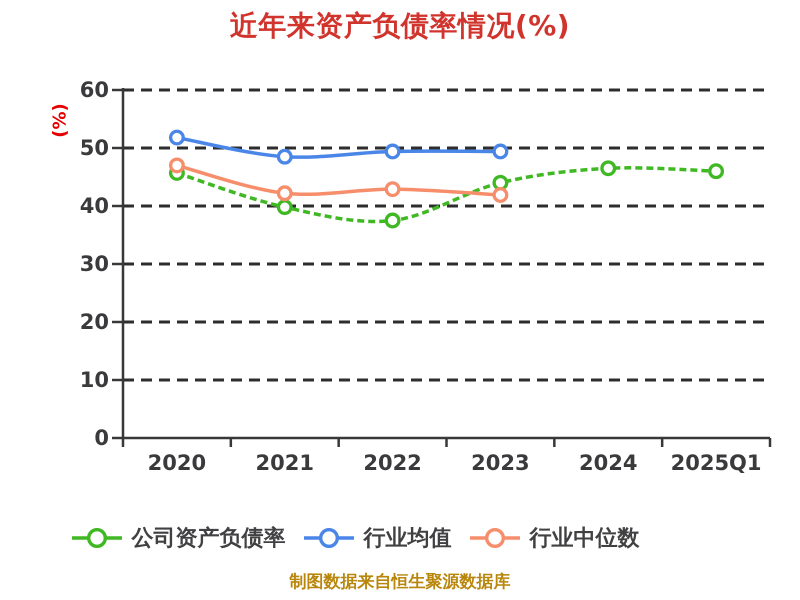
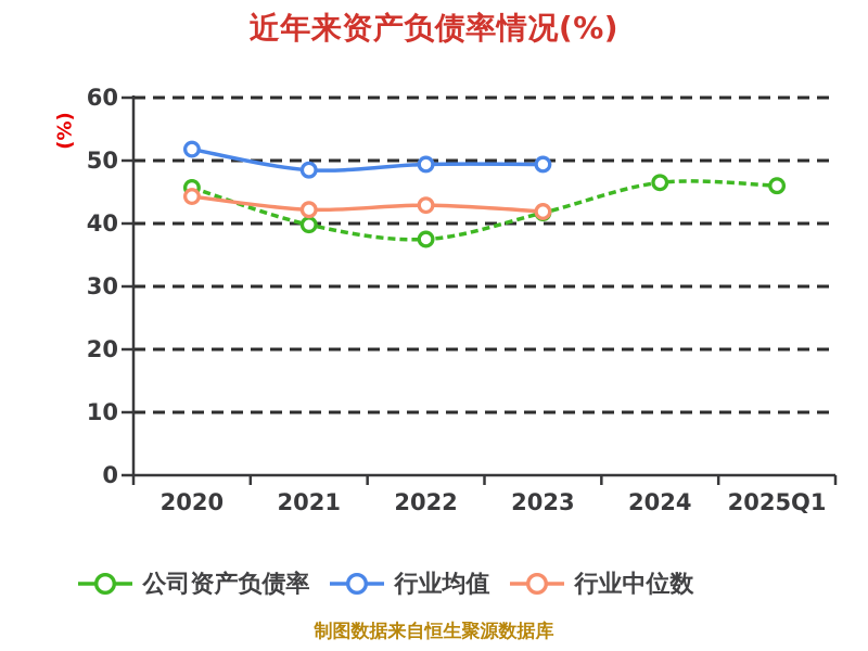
行业中位数/2020: 47 -> 44
公司资产负债率/2023: 44 -> 42
